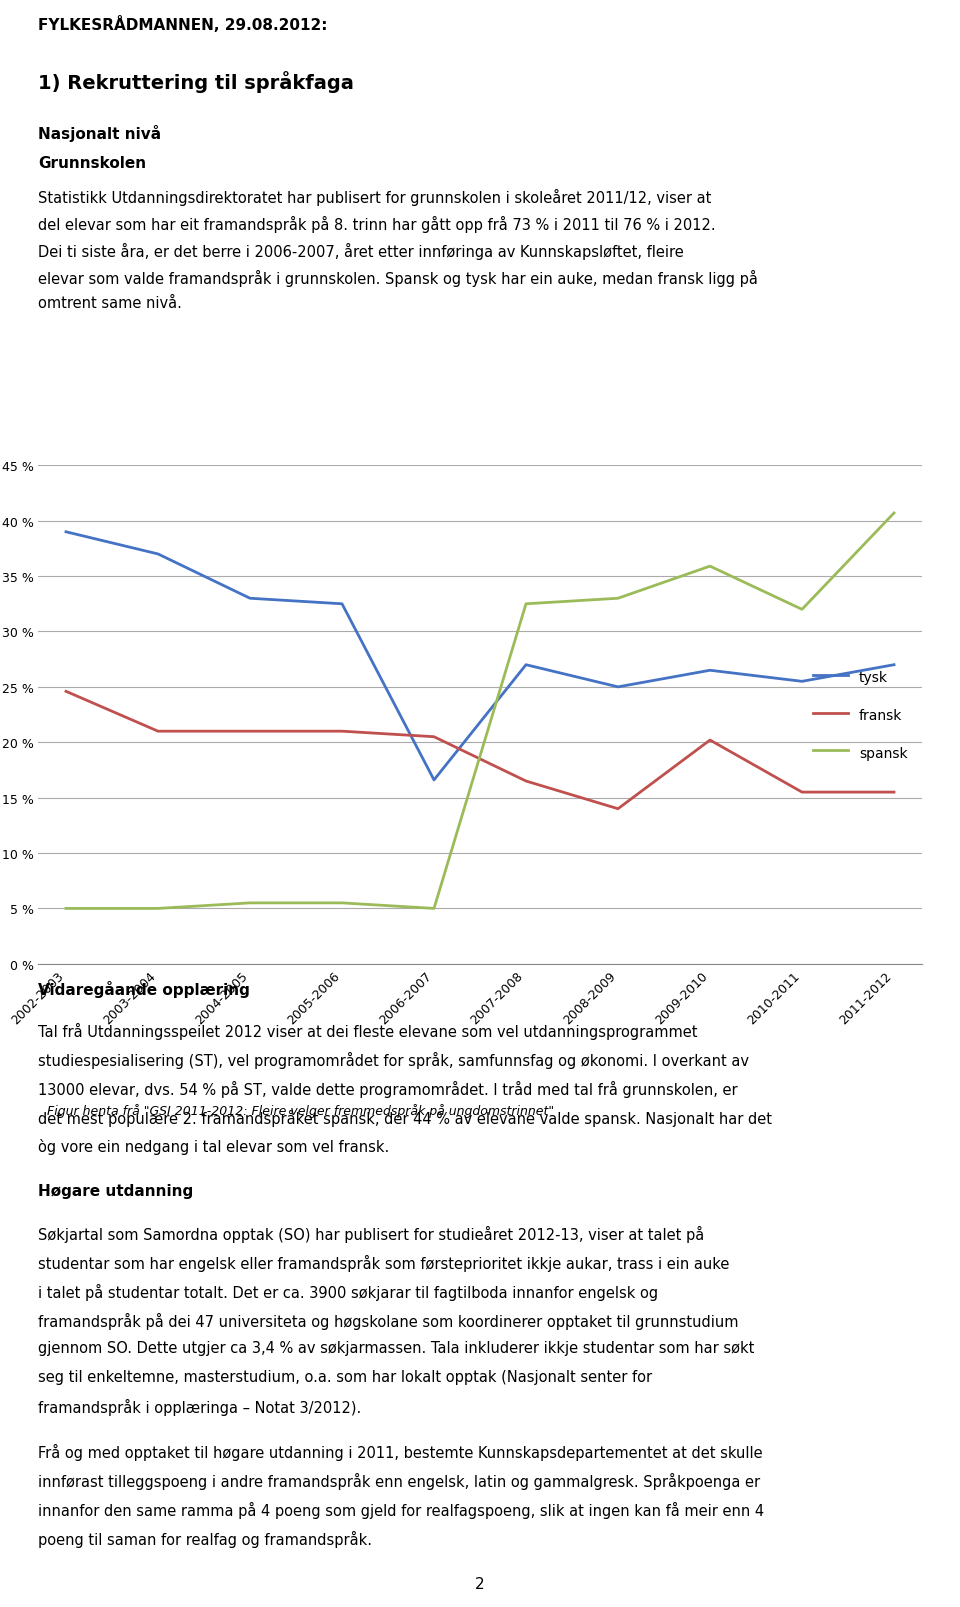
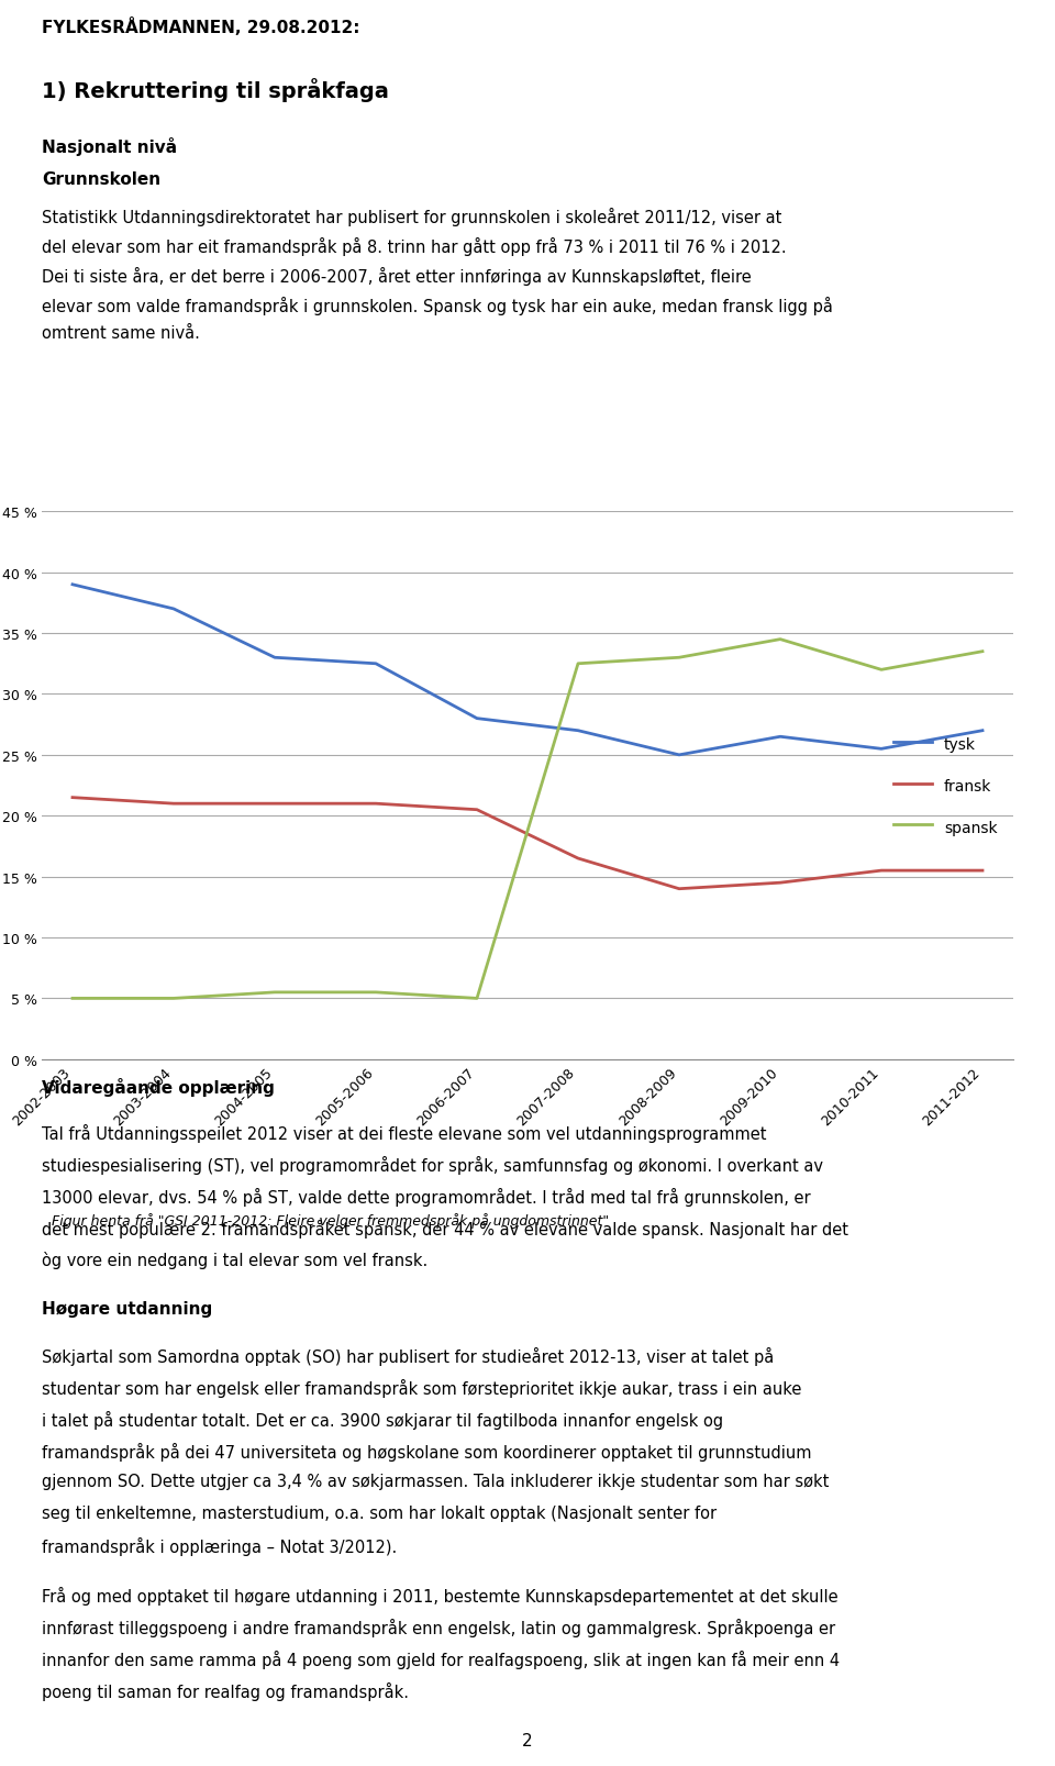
fransk/2002-2003: 24.6 % -> 21.5 %
tysk/2006-2007: 16.6 % -> 28.0 %
fransk/2009-2010: 20.2 % -> 14.5 %
spansk/2009-2010: 35.9 % -> 34.5 %
spansk/2011-2012: 40.7 % -> 33.5 %
